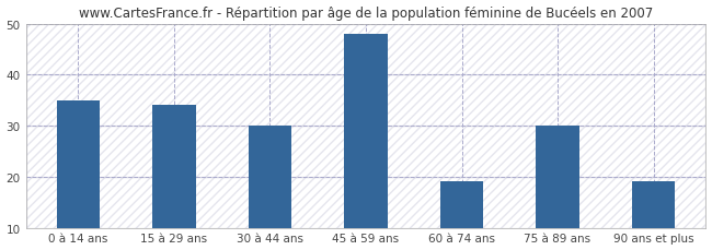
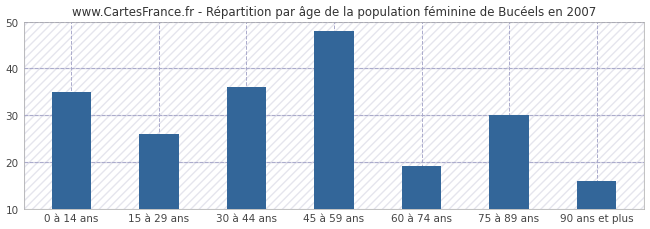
15 à 29 ans: 34 -> 26
30 à 44 ans: 30 -> 36
90 ans et plus: 19 -> 16
